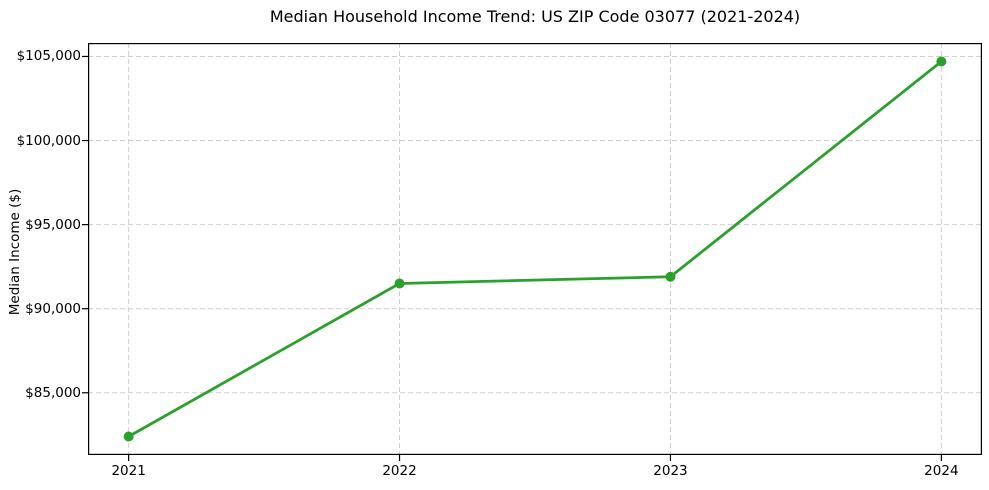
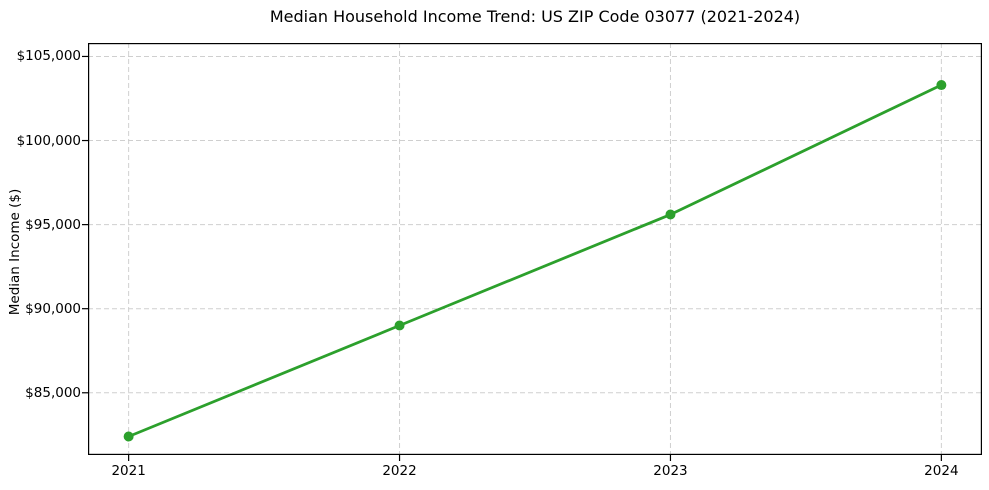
2022: $91500 -> $89000
2023: $91900 -> $95600
2024: $104700 -> $103300
